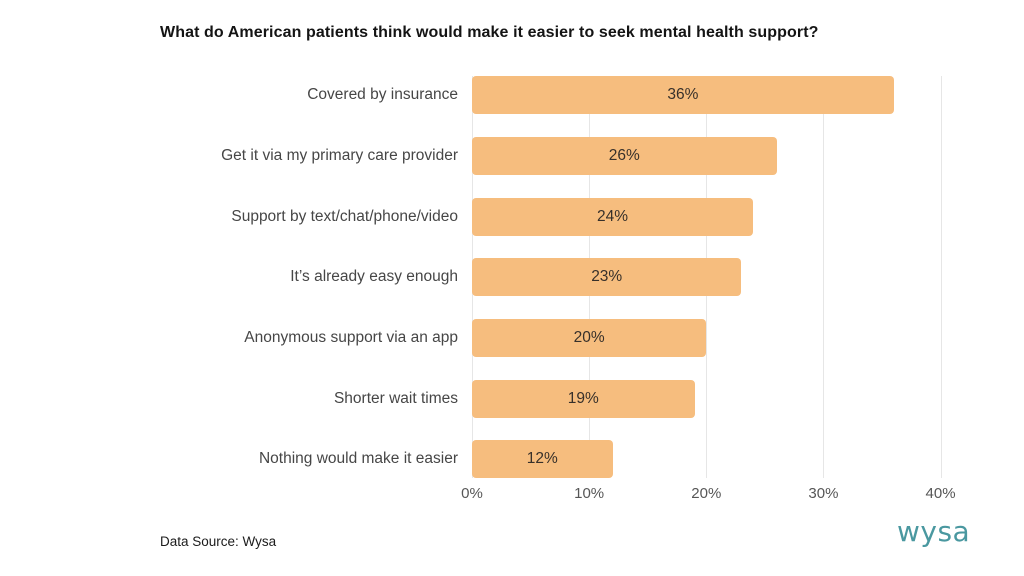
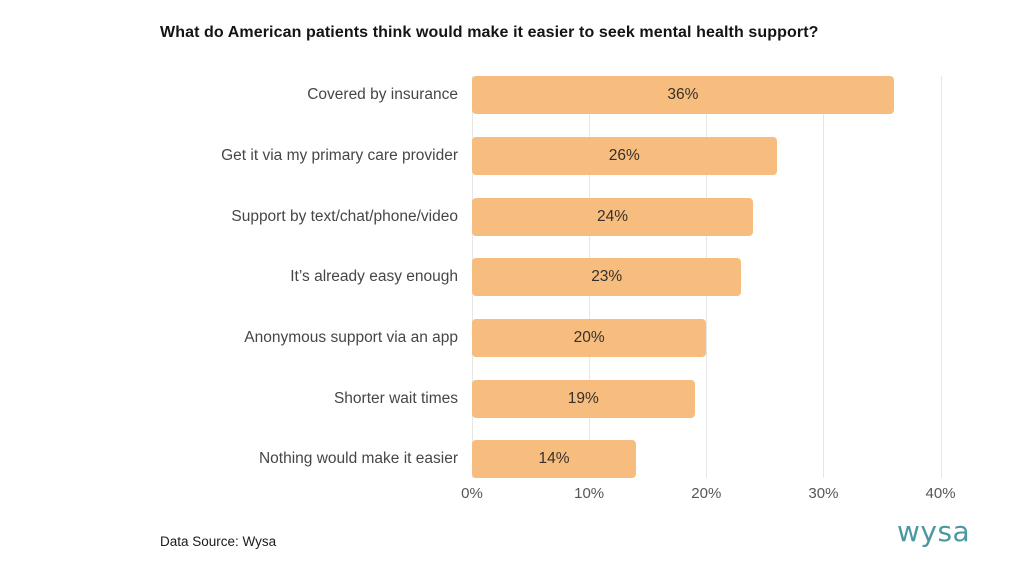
Nothing would make it easier: 12% -> 14%
